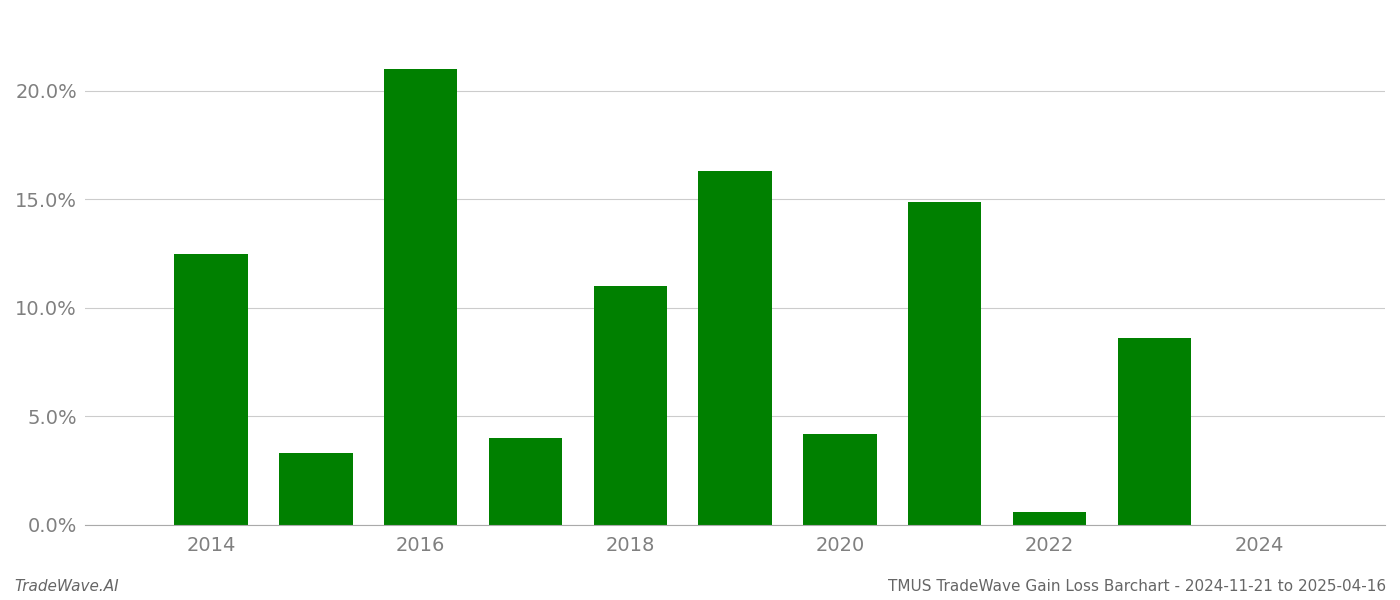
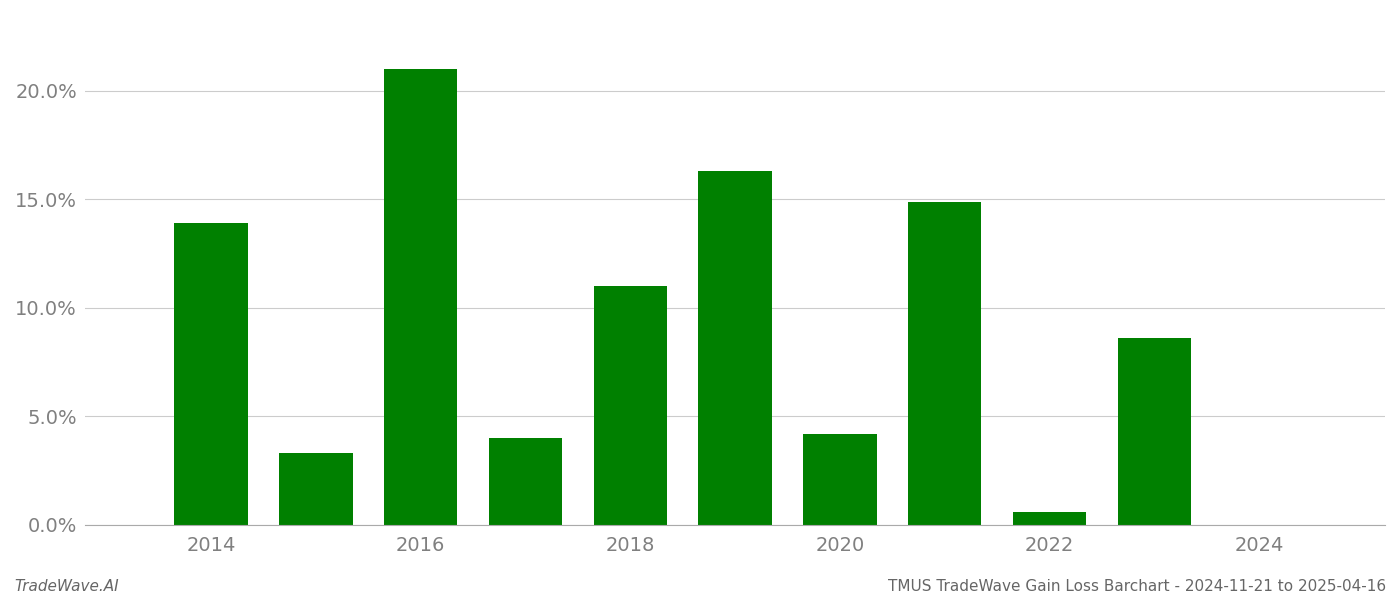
2014: 12.5% -> 13.9%
